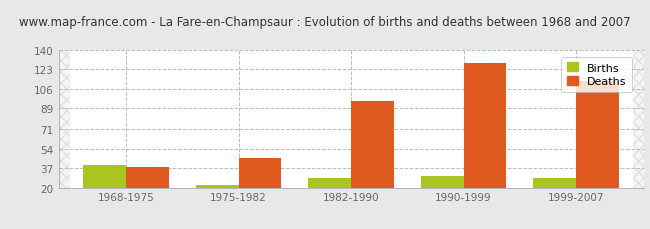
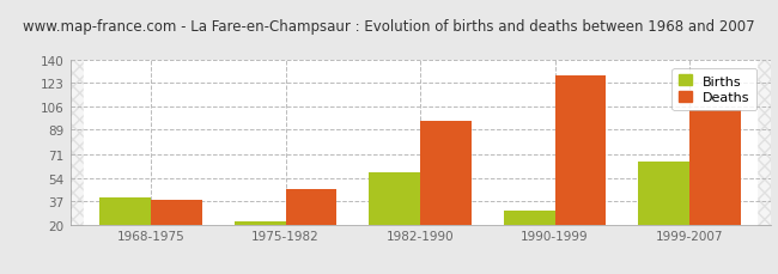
Births/1982-1990: 28 -> 58
Births/1999-2007: 28 -> 66
Deaths/1999-2007: 113 -> 103
